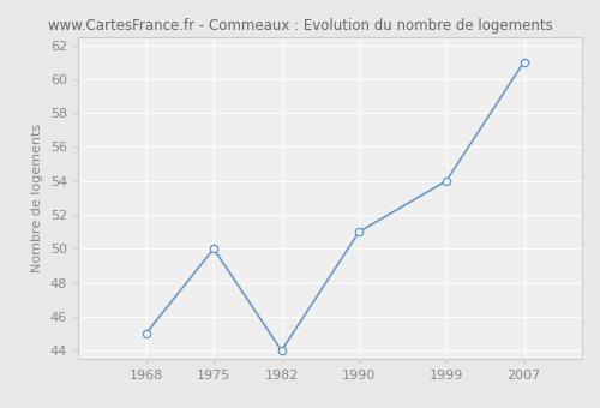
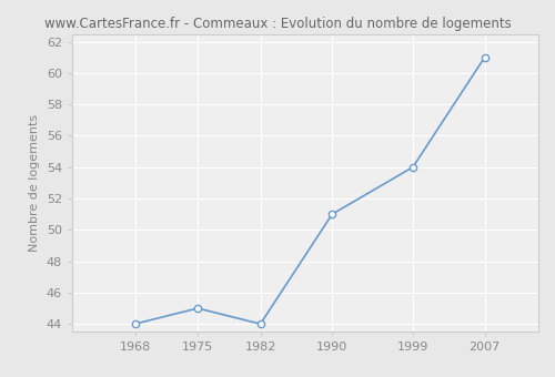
1968: 45 -> 44
1975: 50 -> 45
